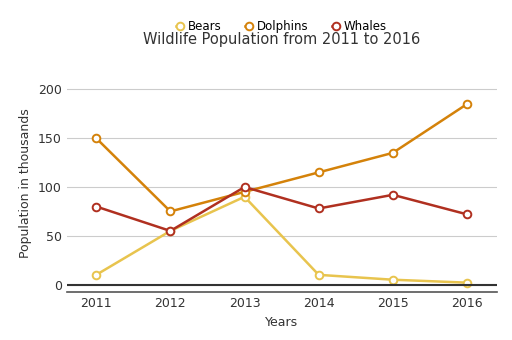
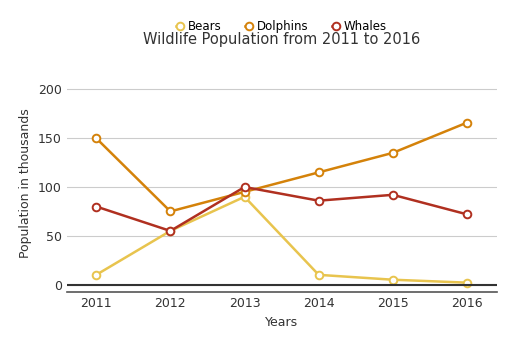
Whales/2014: 78 -> 86
Dolphins/2016: 185 -> 166
